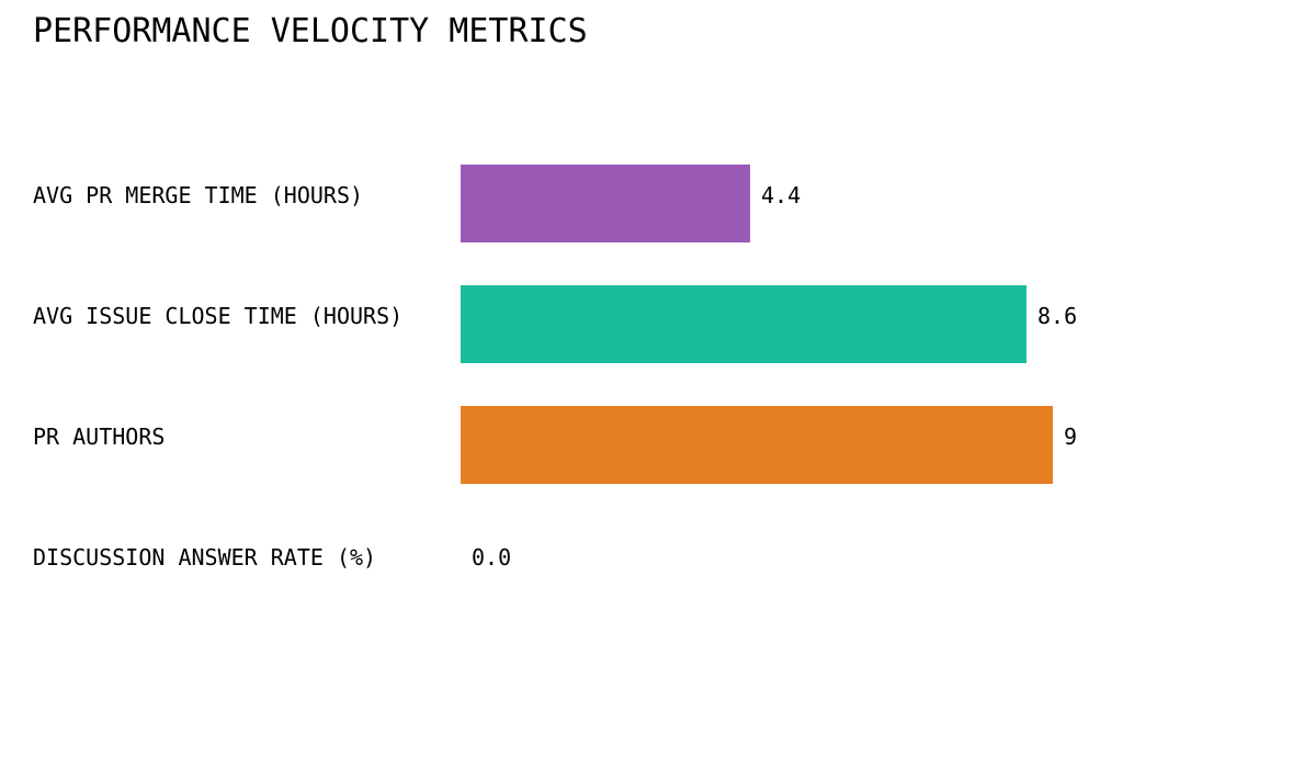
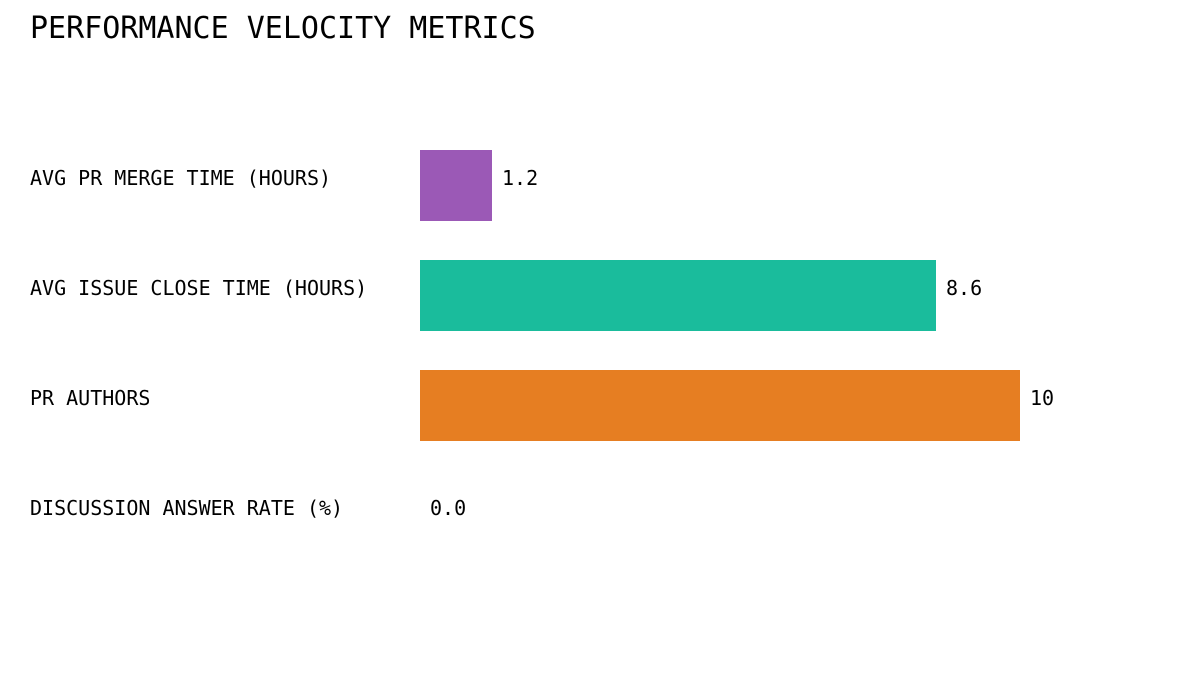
AVG PR MERGE TIME (HOURS): 4.4 -> 1.2
PR AUTHORS: 9 -> 10
